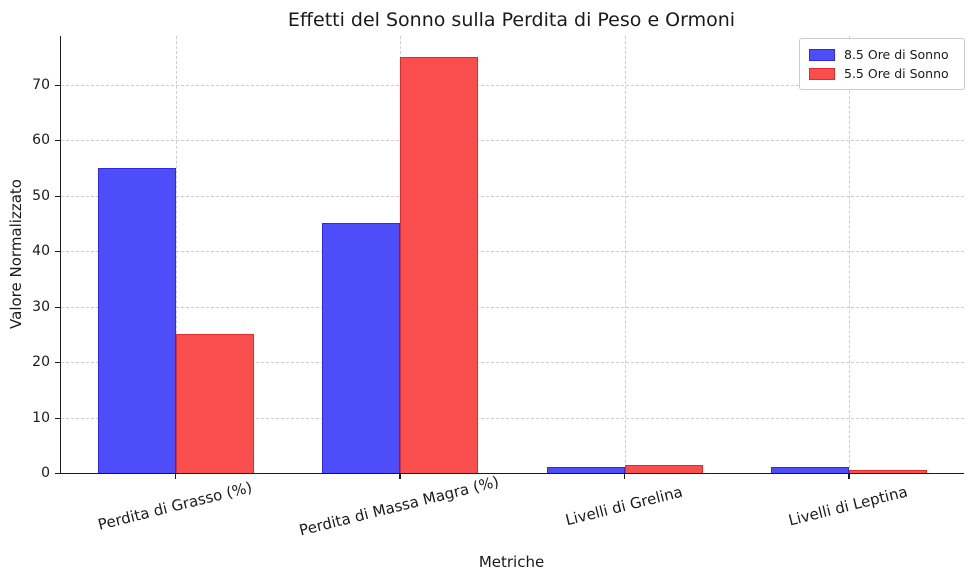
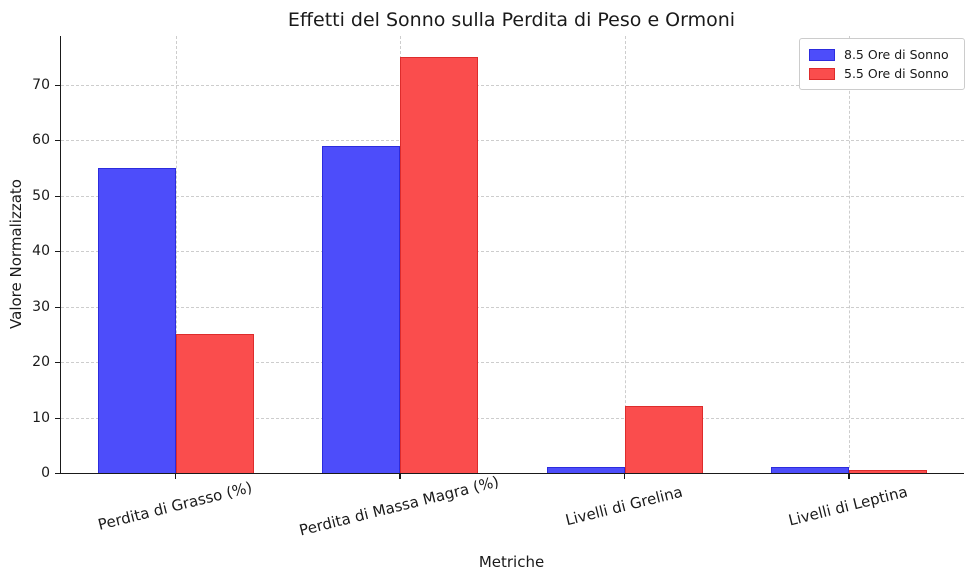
8.5 Ore di Sonno/Perdita di Massa Magra (%): 45 -> 59
5.5 Ore di Sonno/Livelli di Grelina: 1 -> 12
